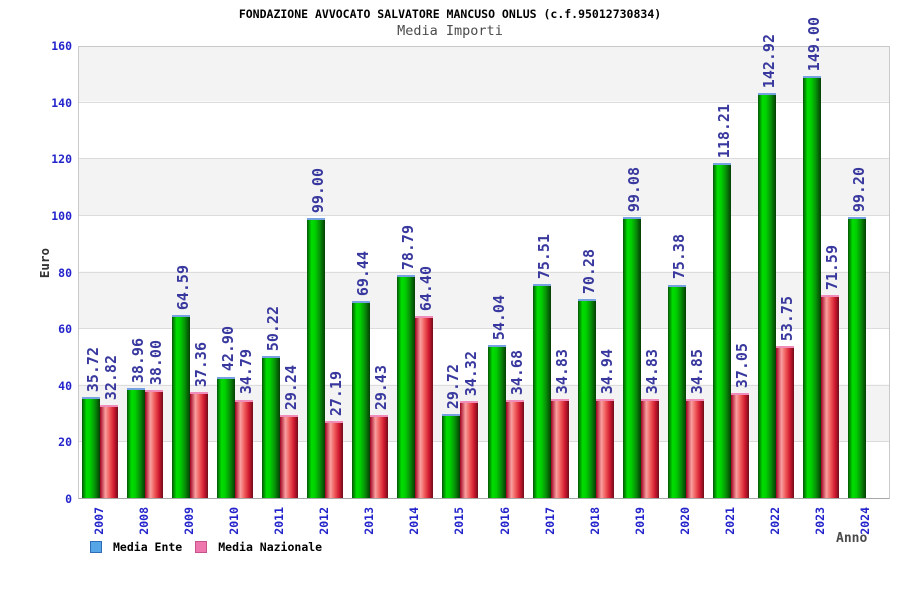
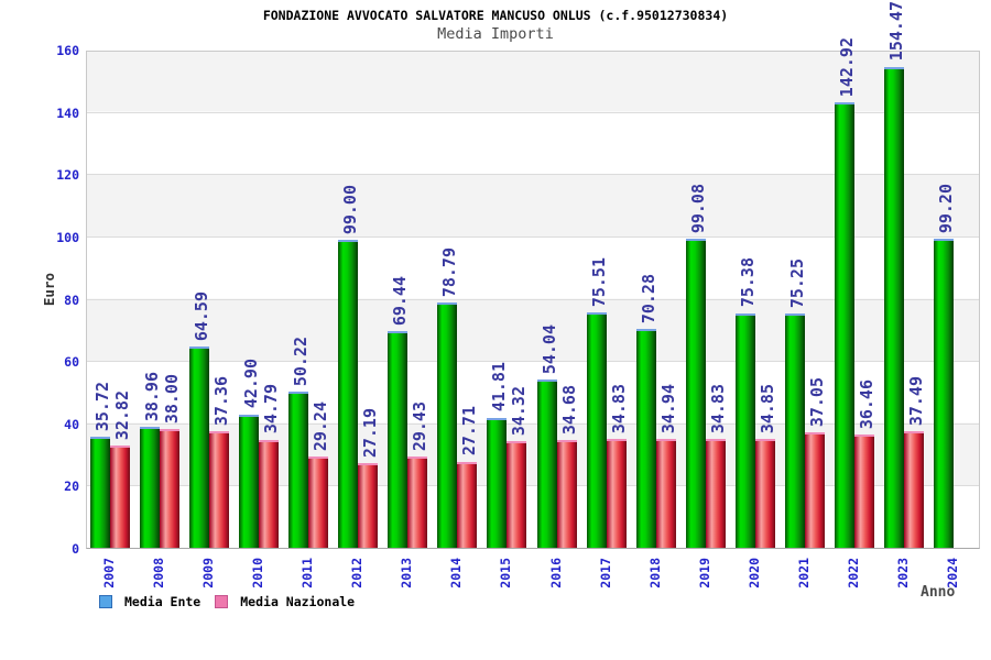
Media Nazionale/2014: 64.40 -> 27.71
Media Ente/2015: 29.72 -> 41.81
Media Ente/2021: 118.21 -> 75.25
Media Nazionale/2022: 53.75 -> 36.46
Media Ente/2023: 149.00 -> 154.47
Media Nazionale/2023: 71.59 -> 37.49
